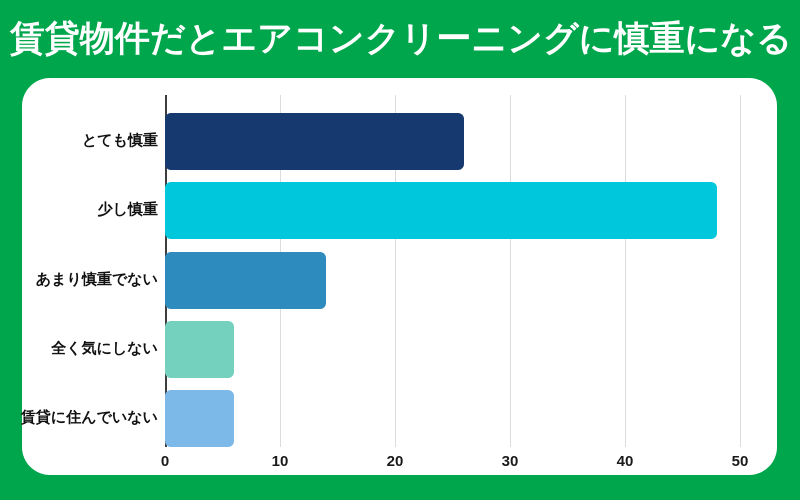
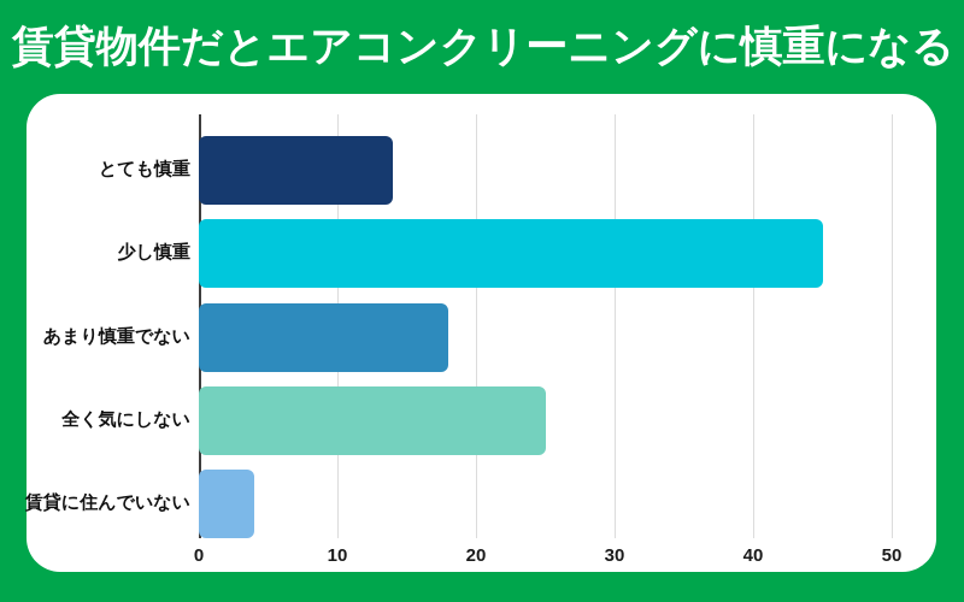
とても慎重: 26 -> 14
少し慎重: 48 -> 45
あまり慎重でない: 14 -> 18
全く気にしない: 6 -> 25
賃貸に住んでいない: 6 -> 4
